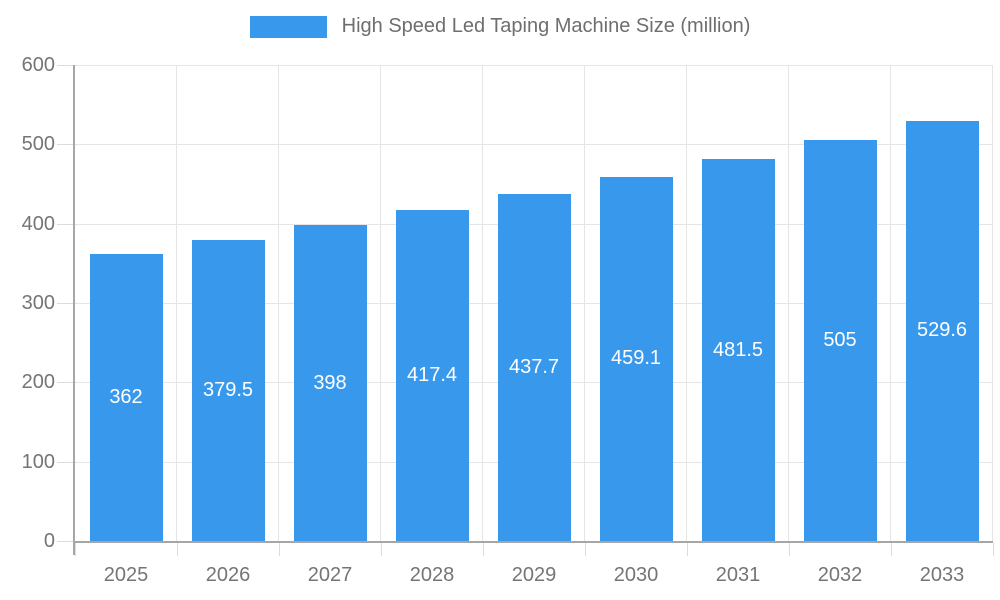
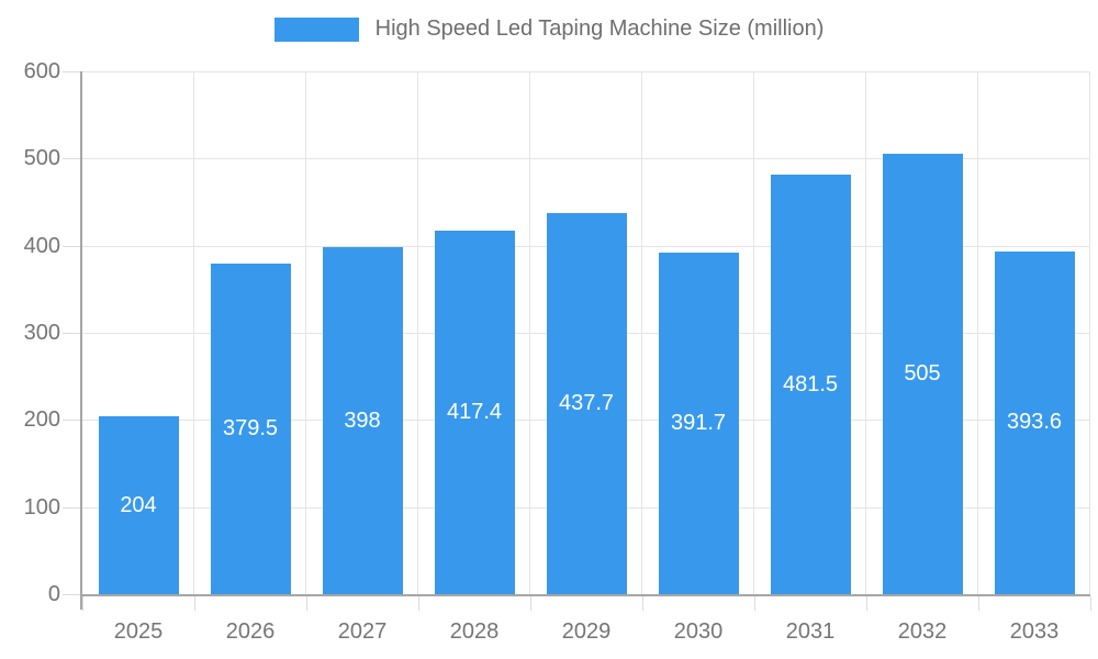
2025: 362 -> 204
2030: 459.1 -> 391.7
2033: 529.6 -> 393.6
